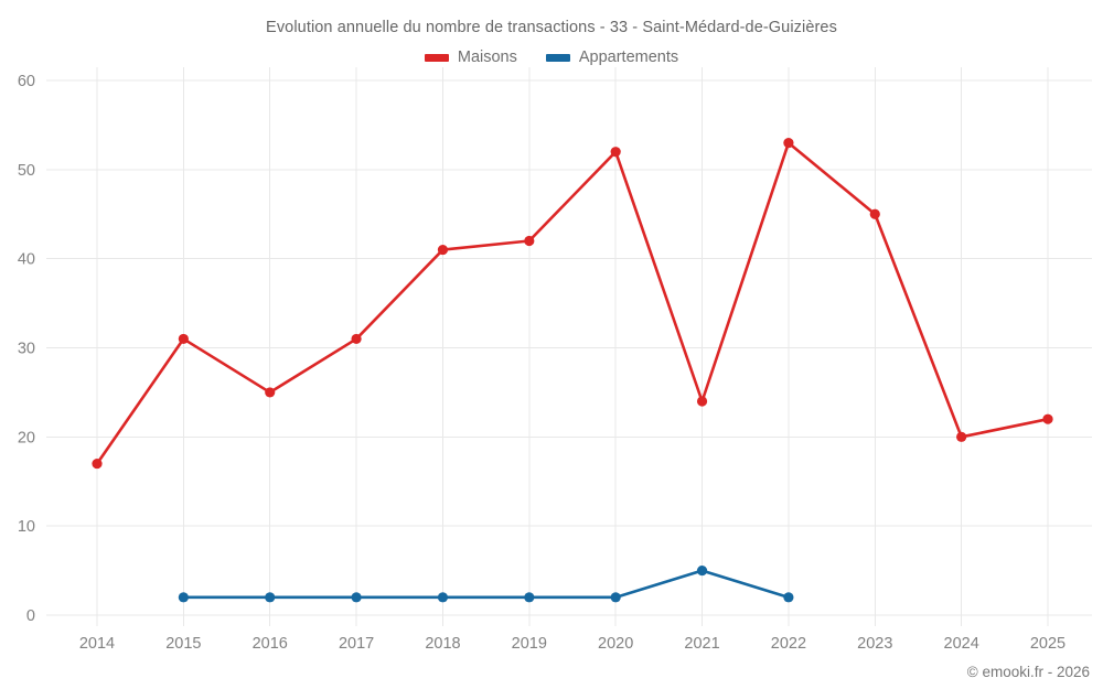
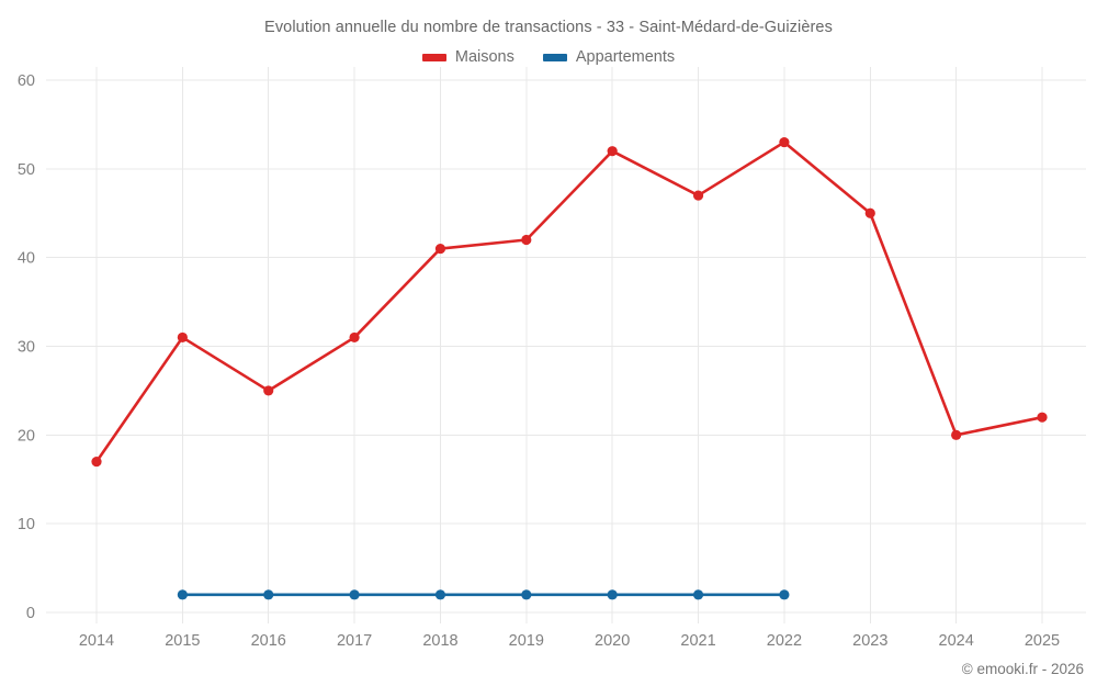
Maisons/2021: 24 -> 47
Appartements/2021: 5 -> 2
